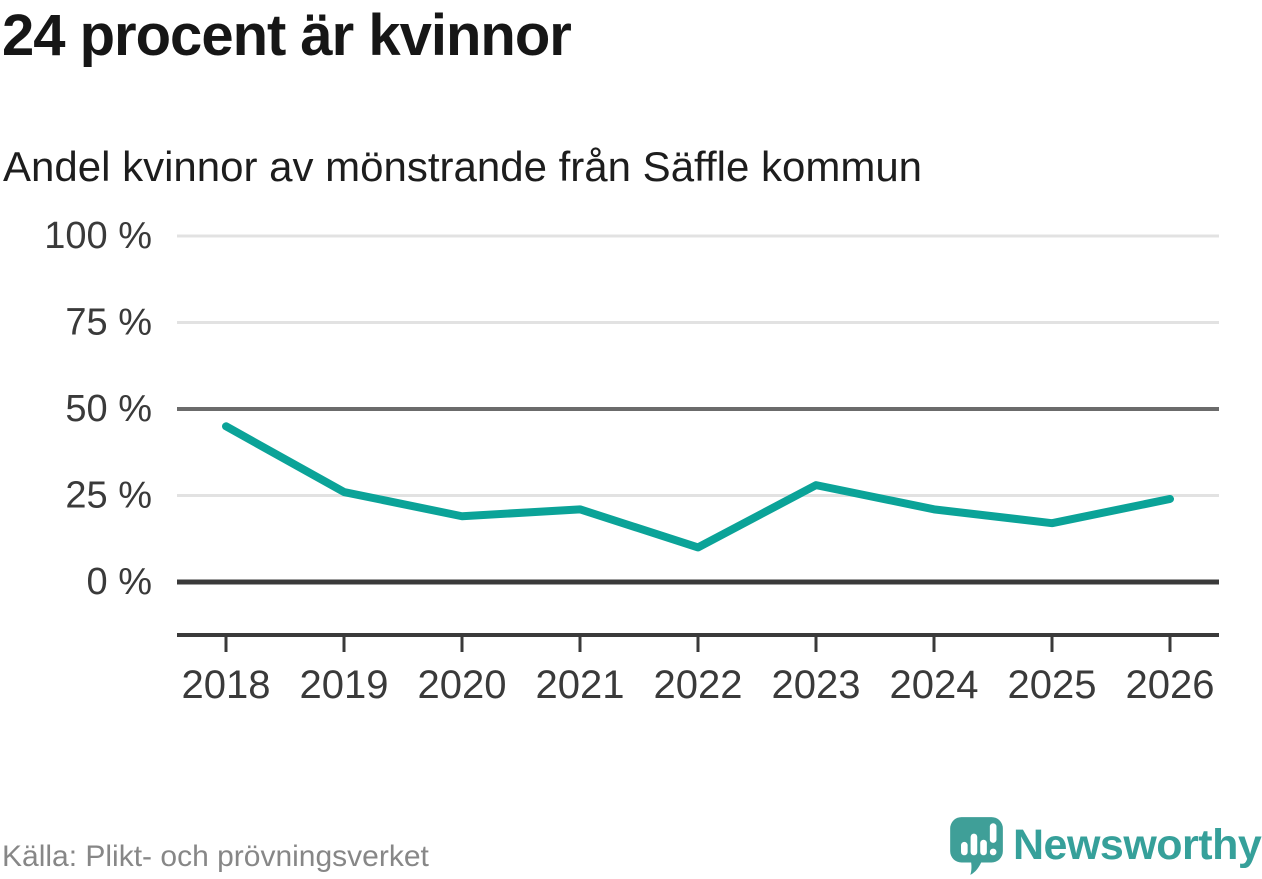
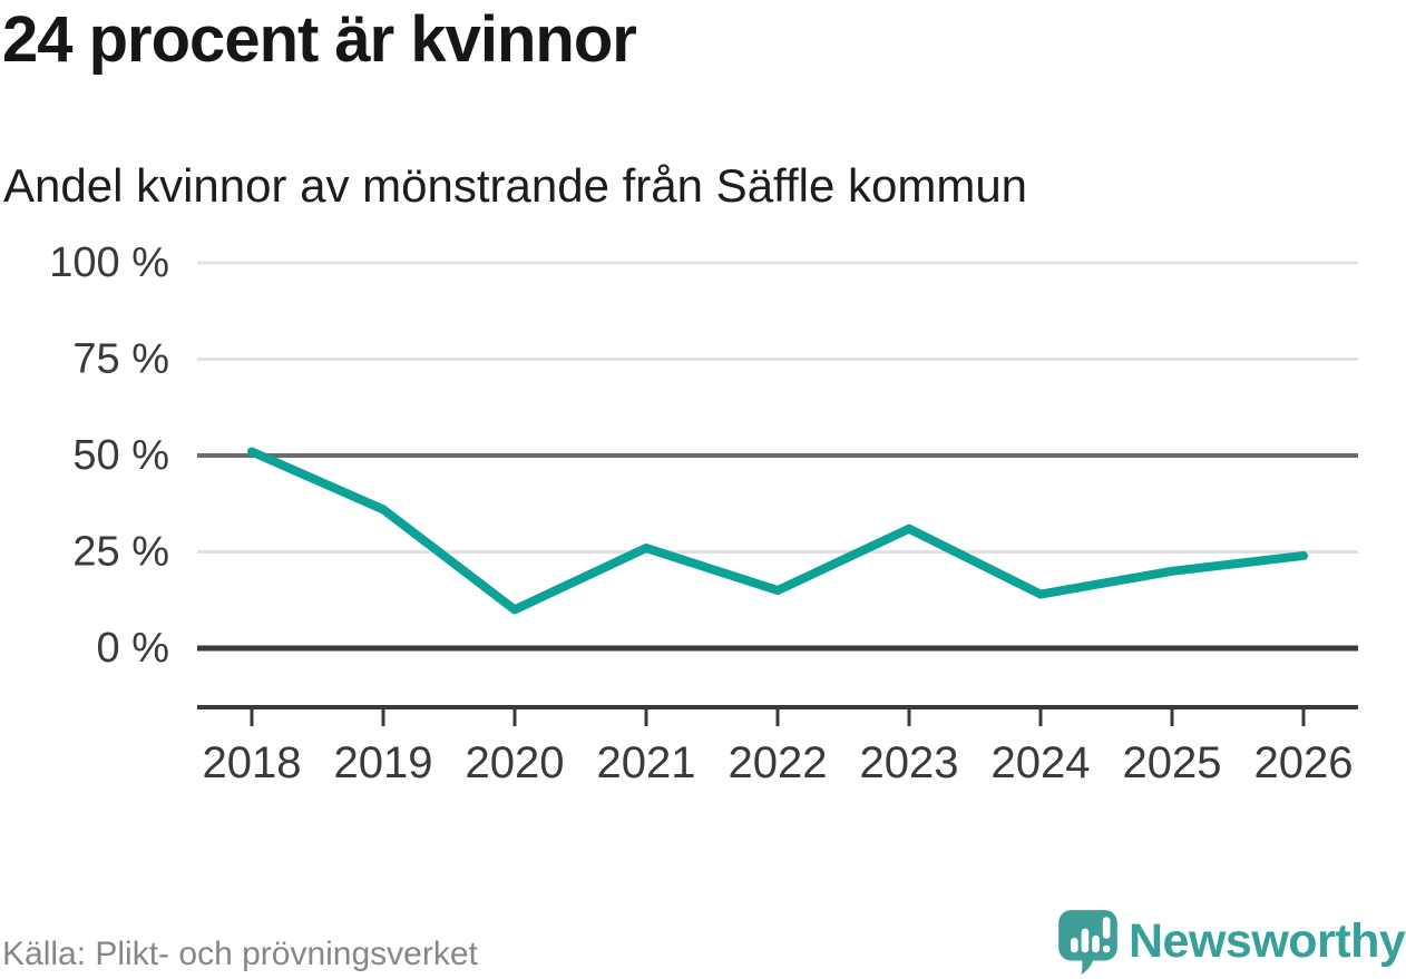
2018: 45% -> 51%
2019: 26% -> 36%
2020: 19% -> 10%
2021: 21% -> 26%
2022: 10% -> 15%
2023: 28% -> 31%
2024: 21% -> 14%
2025: 17% -> 20%
